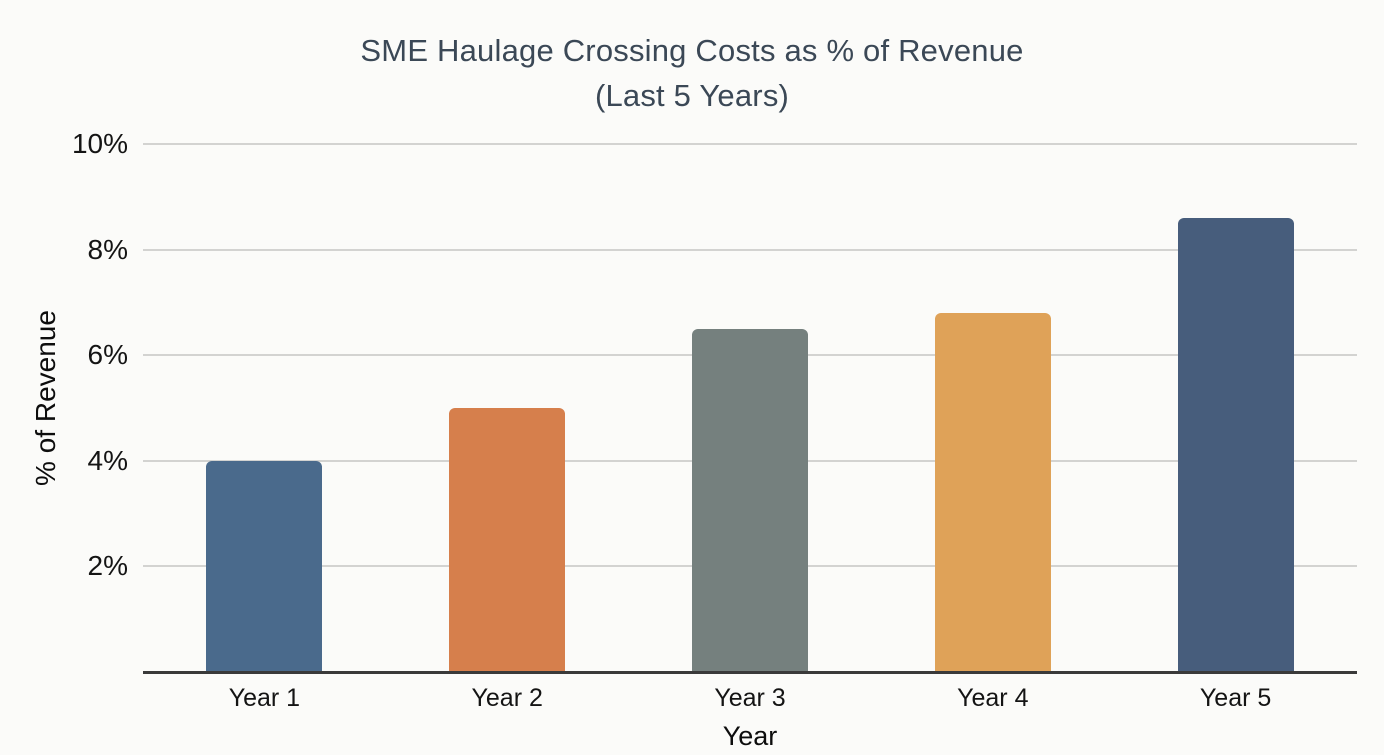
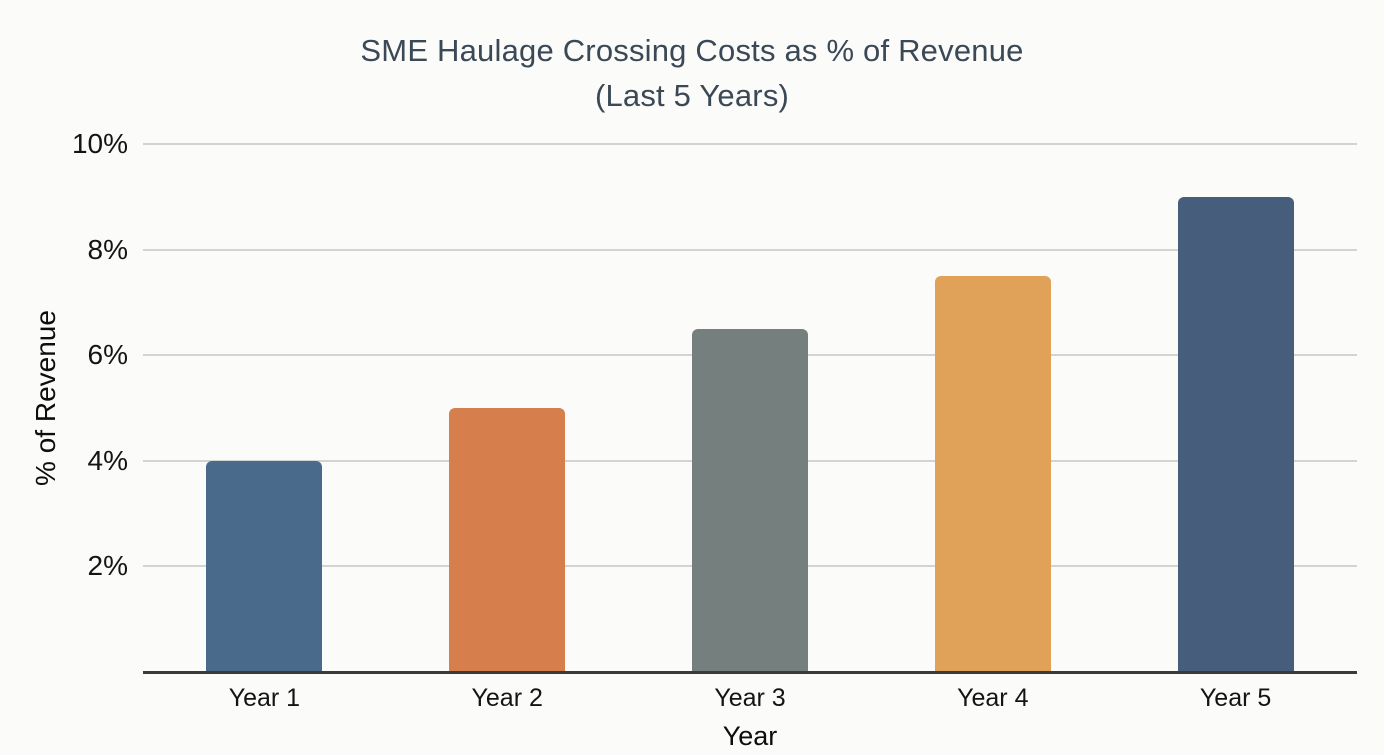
Year 4: 6.8% -> 7.5%
Year 5: 8.6% -> 9.0%
